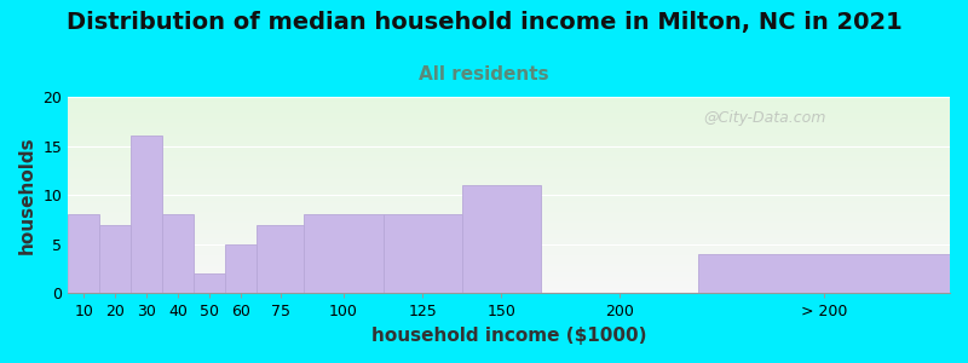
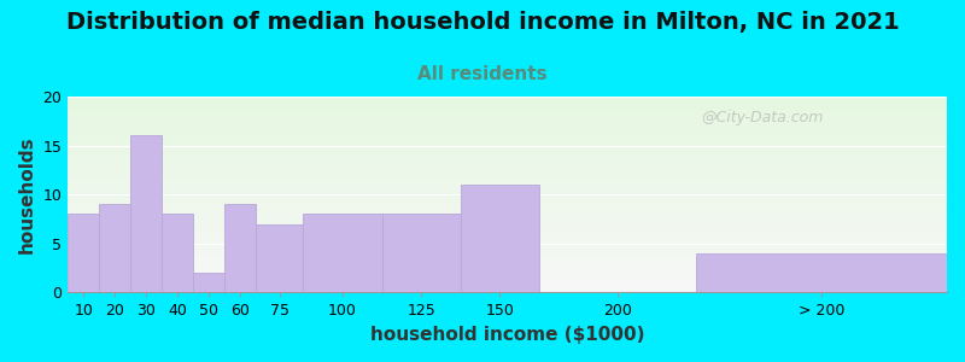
20: 7 -> 9
60: 5 -> 9
